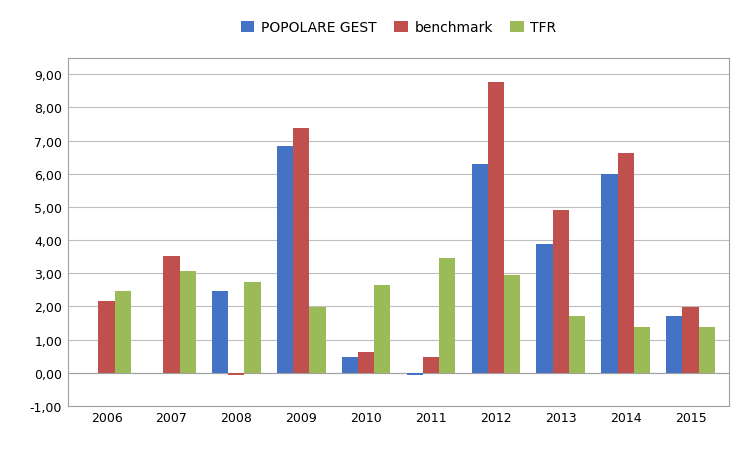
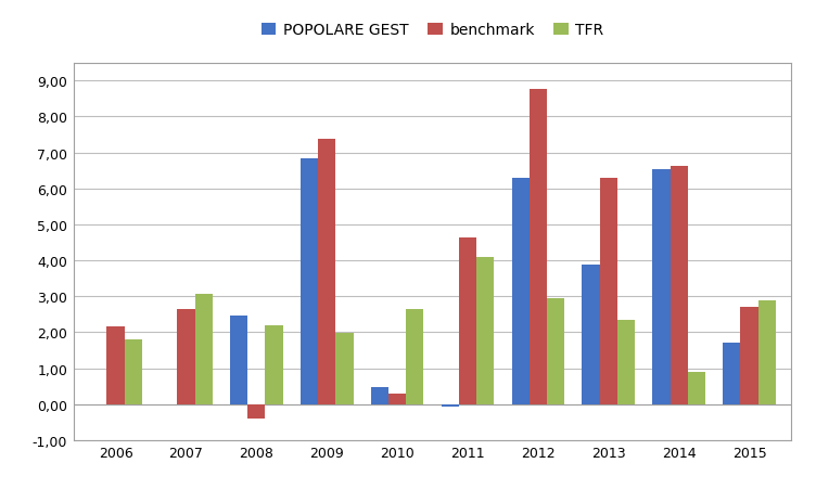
TFR/2006: 2,47 -> 1,80
benchmark/2007: 3,52 -> 2,65
benchmark/2008: -0,07 -> -0,40
TFR/2008: 2,72 -> 2,20
benchmark/2010: 0,62 -> 0,30
benchmark/2011: 0,47 -> 4,65
TFR/2011: 3,47 -> 4,10
benchmark/2013: 4,92 -> 6,30
TFR/2013: 1,70 -> 2,35
POPOLARE GEST/2014: 6,00 -> 6,55
TFR/2014: 1,37 -> 0,90
benchmark/2015: 1,97 -> 2,70
TFR/2015: 1,37 -> 2,90
